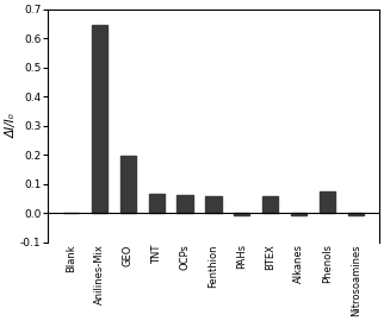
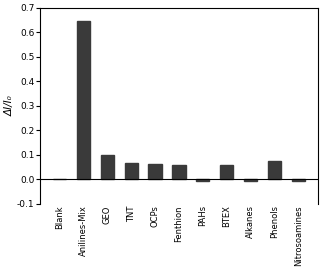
GEO: 0.195 -> 0.100
